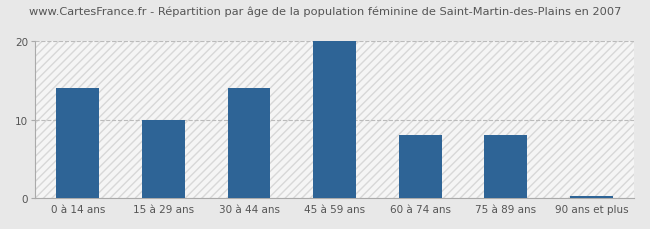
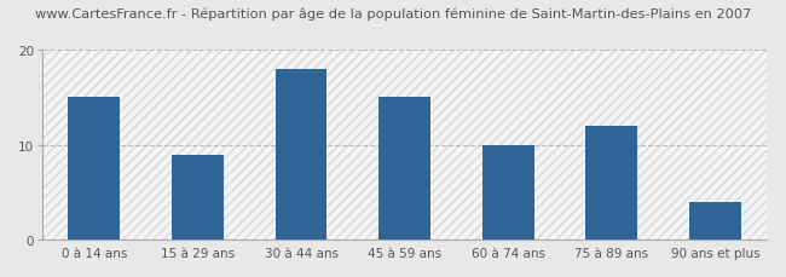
0 à 14 ans: 14.0 -> 15.0
15 à 29 ans: 10.0 -> 9.0
30 à 44 ans: 14.0 -> 18.0
45 à 59 ans: 20.0 -> 15.0
60 à 74 ans: 8.0 -> 10.0
75 à 89 ans: 8.0 -> 12.0
90 ans et plus: 0.3 -> 4.0
